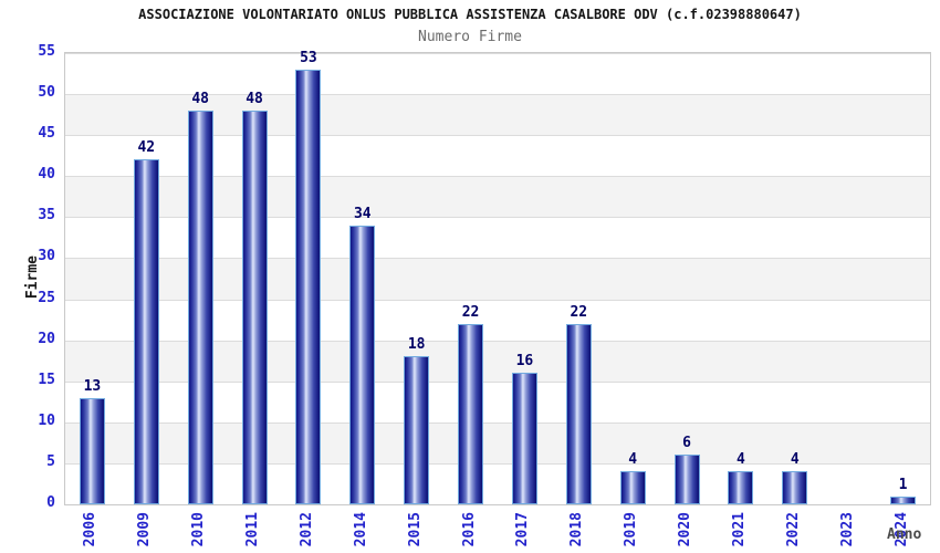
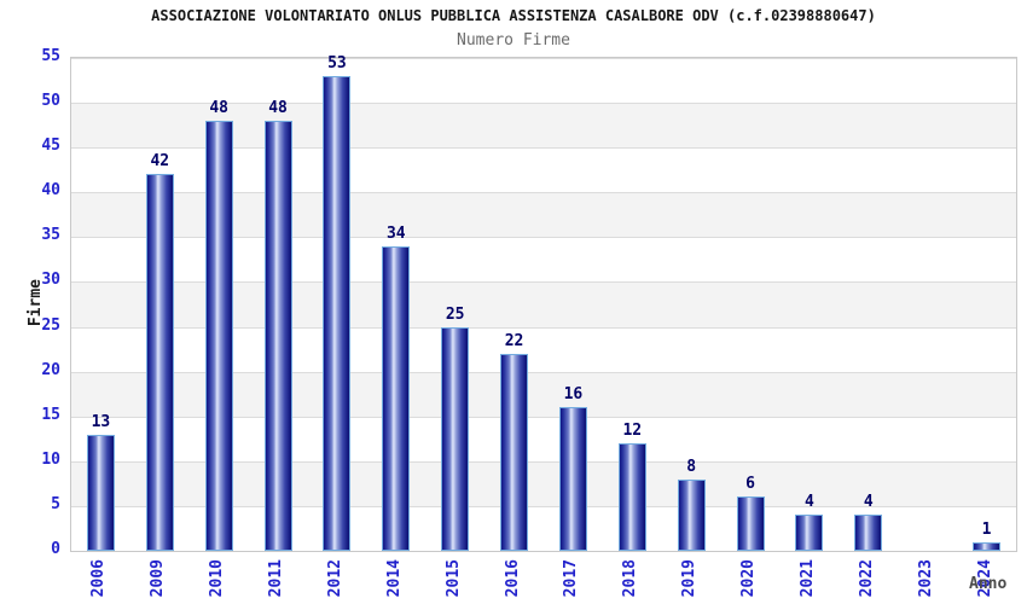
2015: 18 -> 25
2018: 22 -> 12
2019: 4 -> 8
